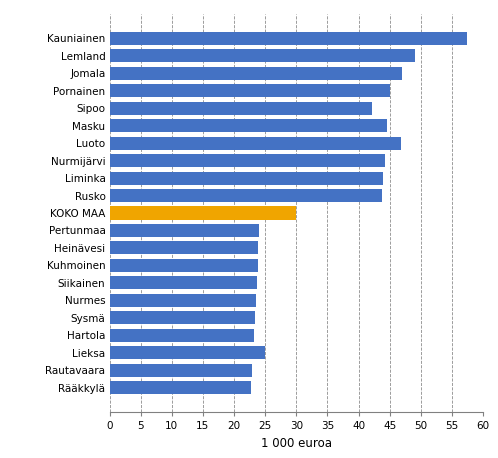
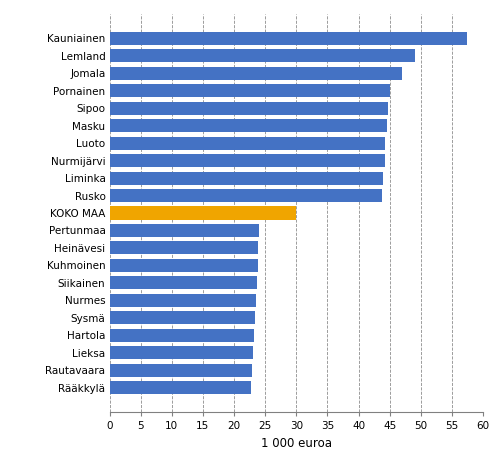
Sipoo: 42.2 -> 44.8
Luoto: 46.8 -> 44.3
Lieksa: 25.0 -> 23.0
